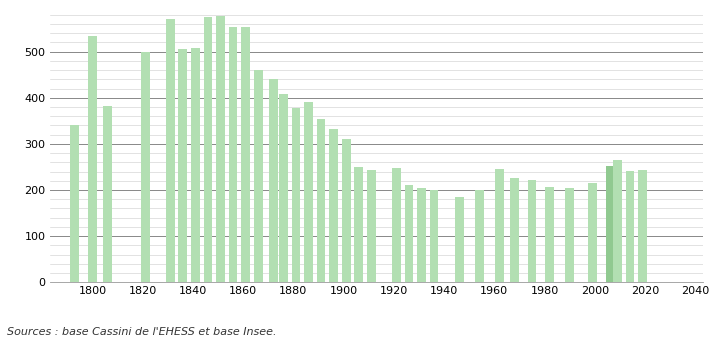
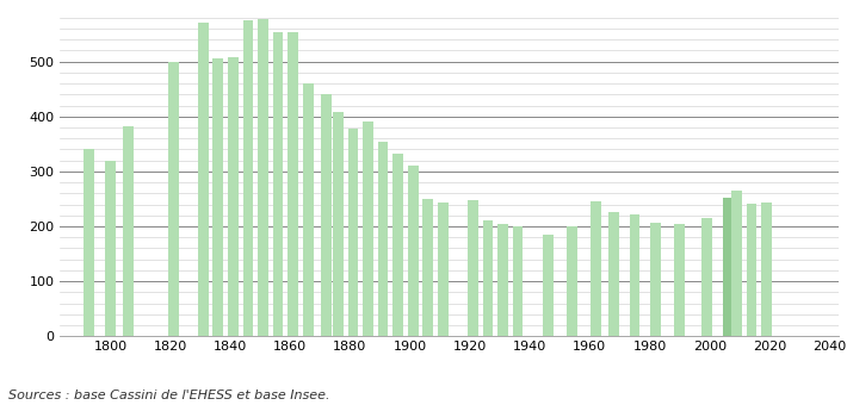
1800: 535 -> 320
